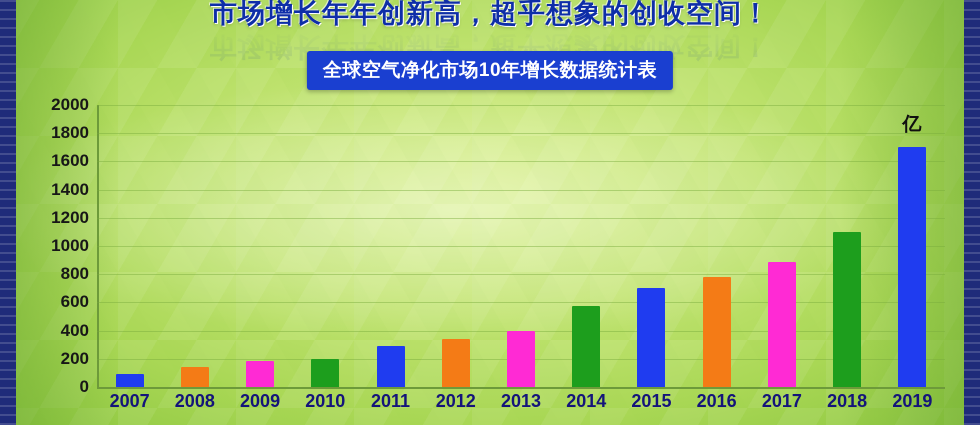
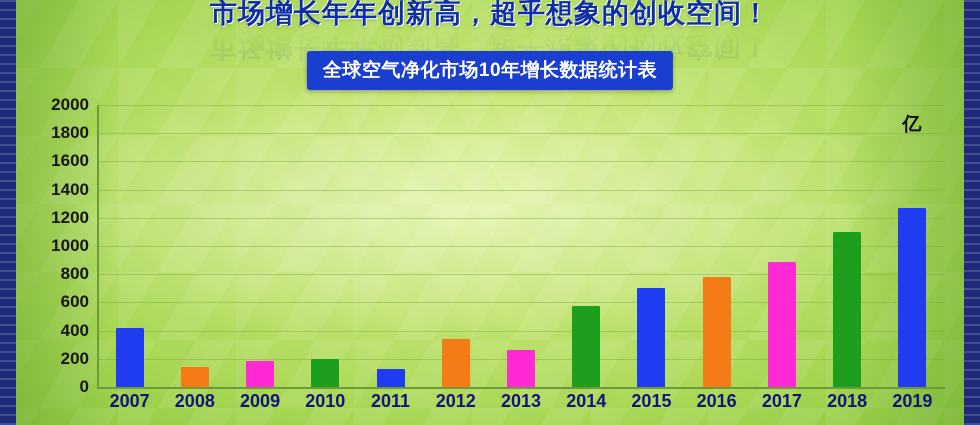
2007: 90 -> 420
2011: 290 -> 130
2013: 400 -> 260
2019: 1700 -> 1270
